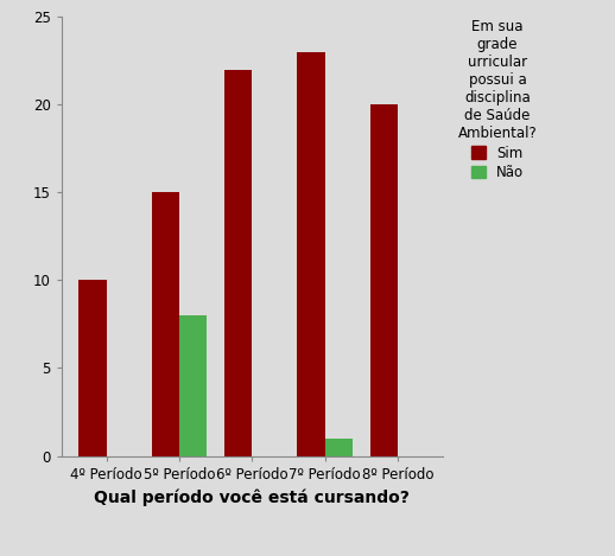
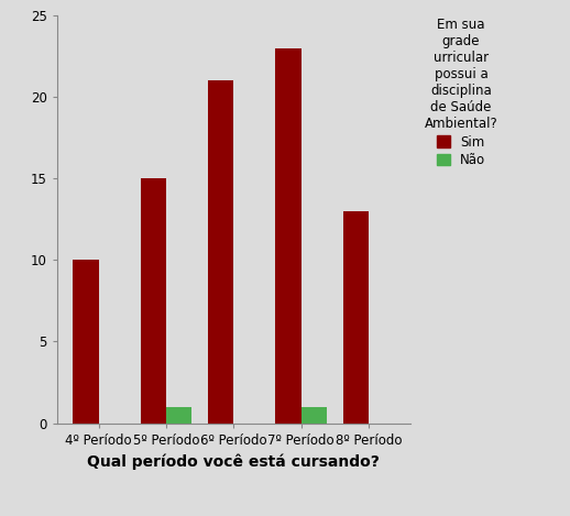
Não/5º Período: 8 -> 1
Sim/6º Período: 22 -> 21
Sim/8º Período: 20 -> 13
